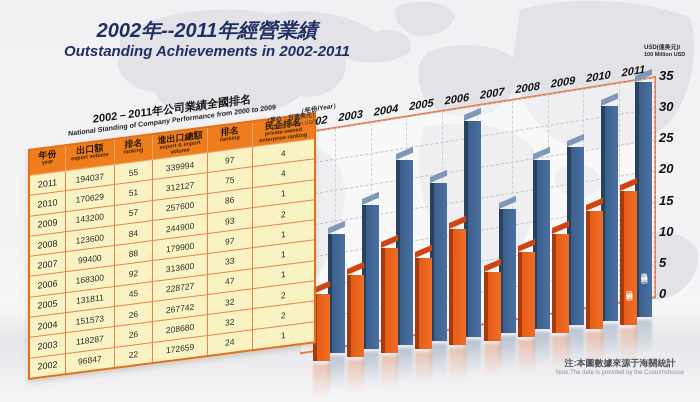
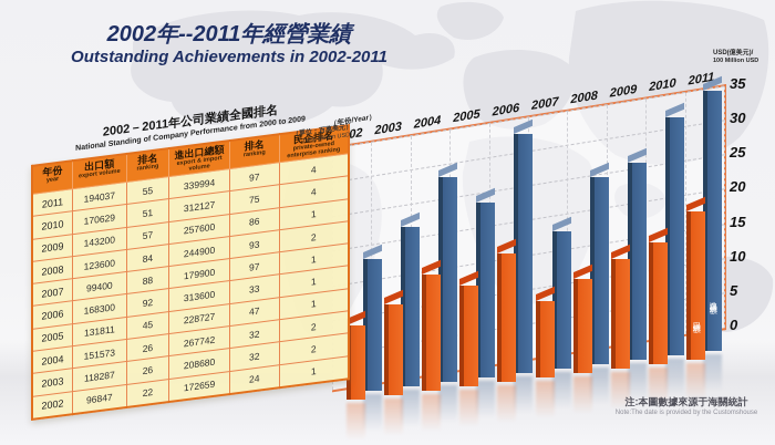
出口總額/2010: 17 -> 16
